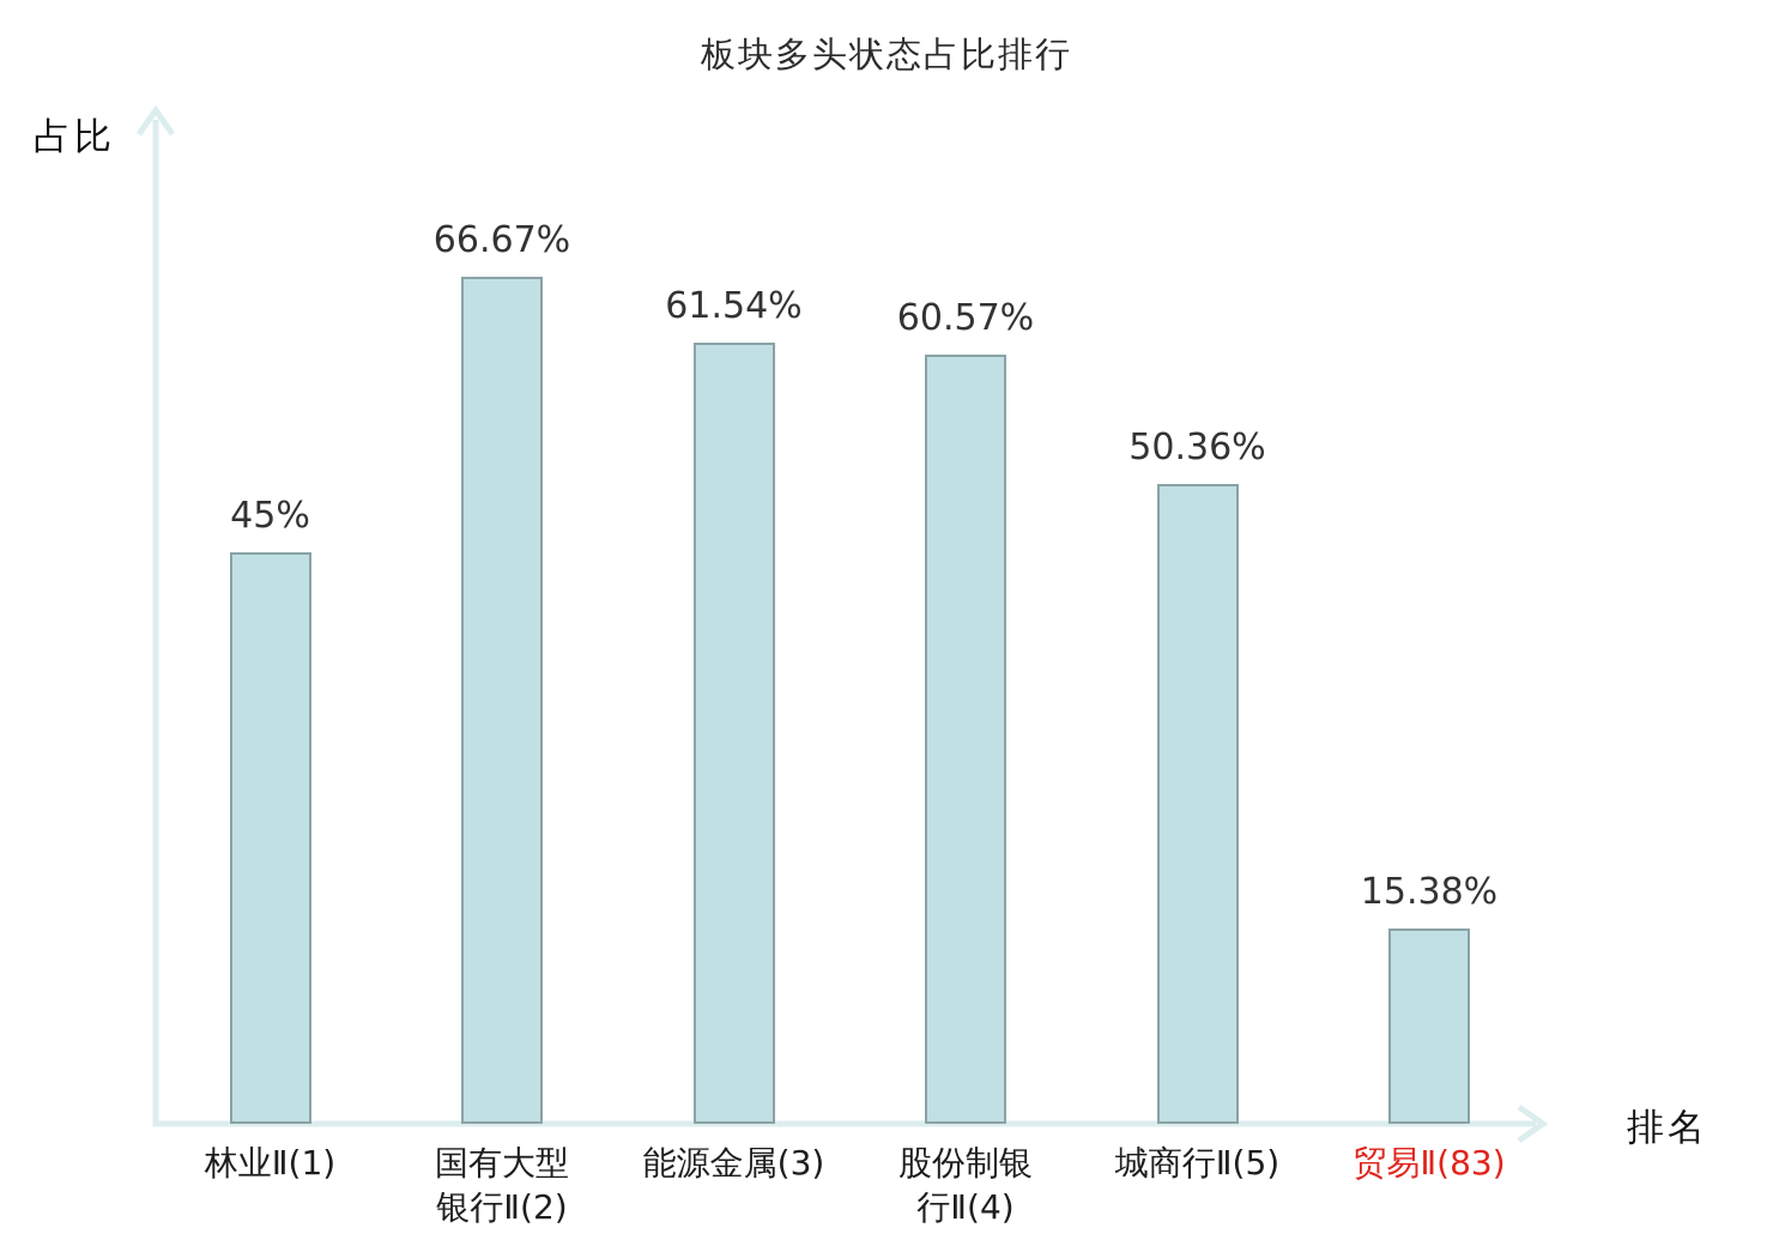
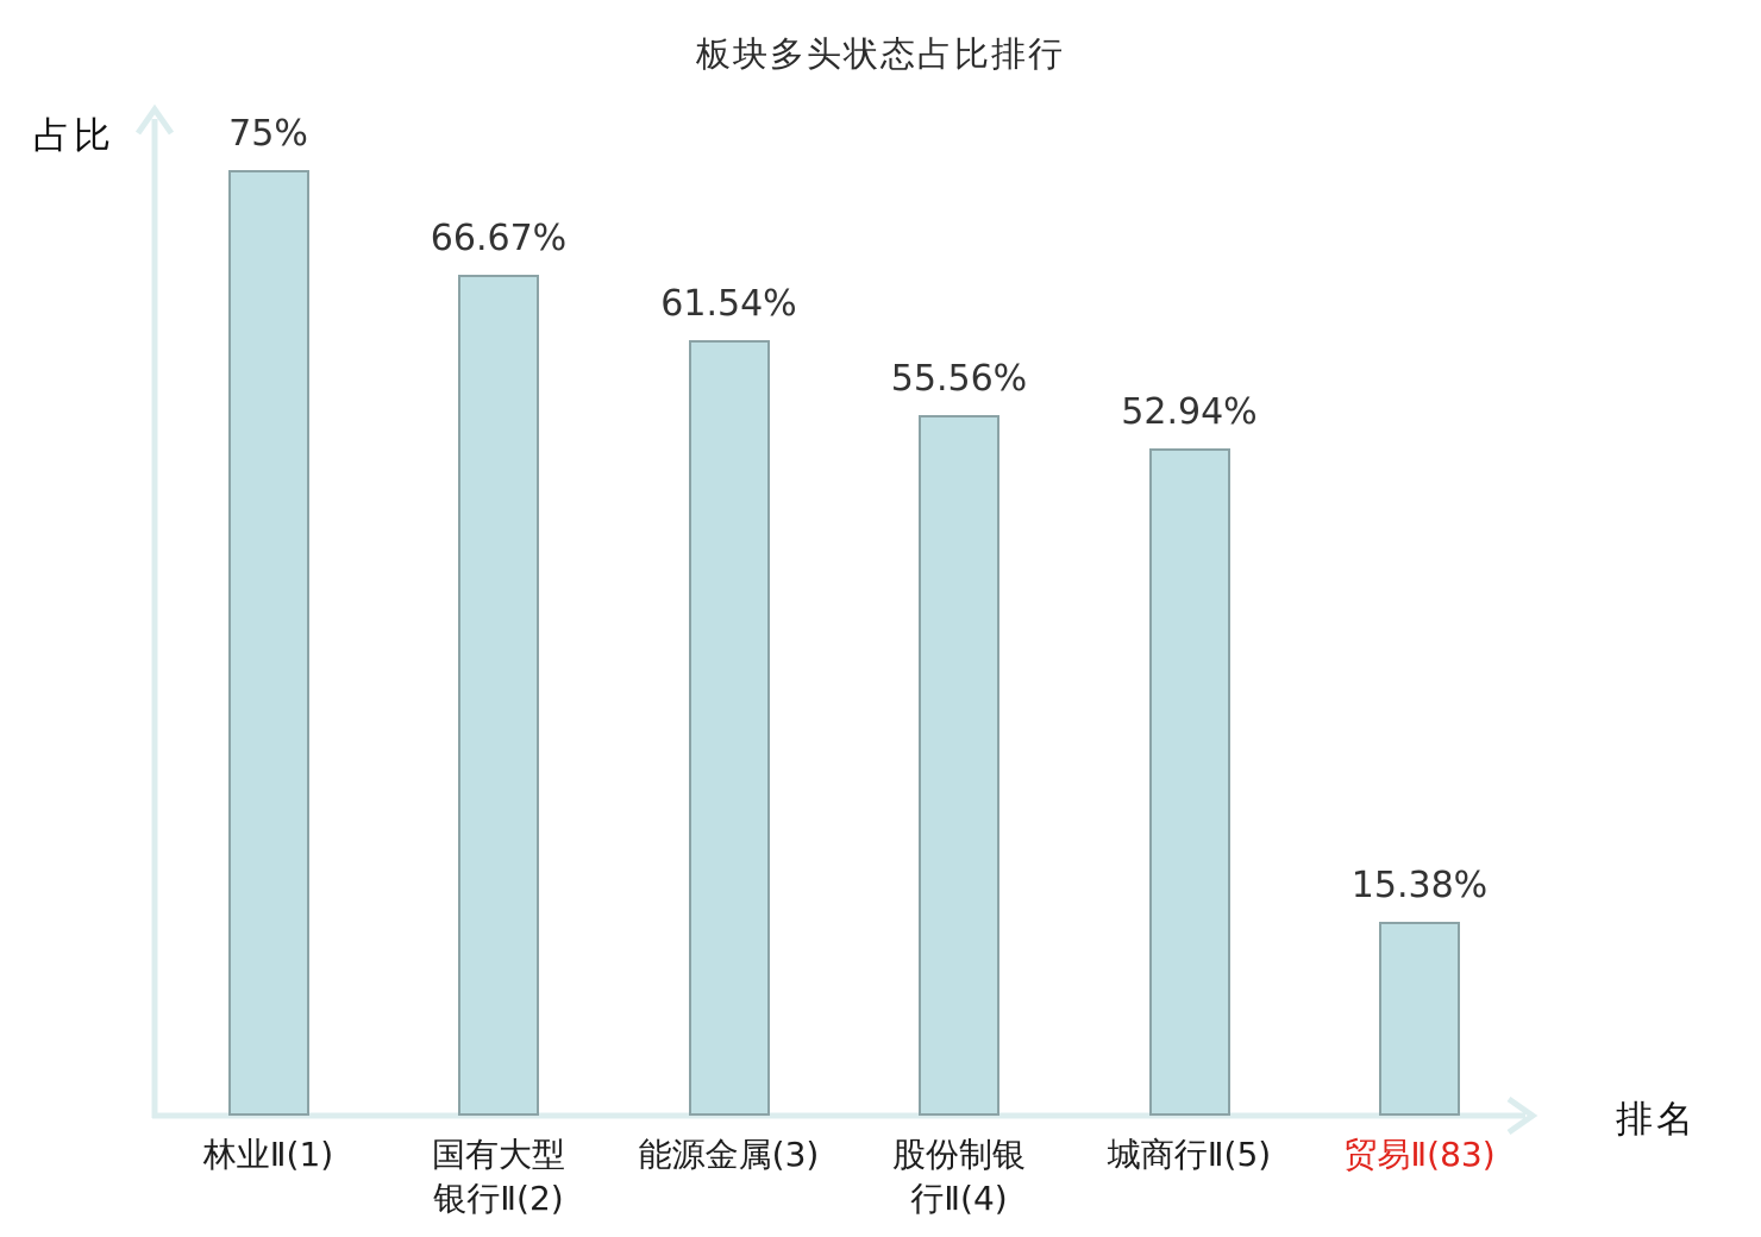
林业Ⅱ(1): 45% -> 75%
股份制银 行Ⅱ(4): 60.57% -> 55.56%
城商行Ⅱ(5): 50.36% -> 52.94%
